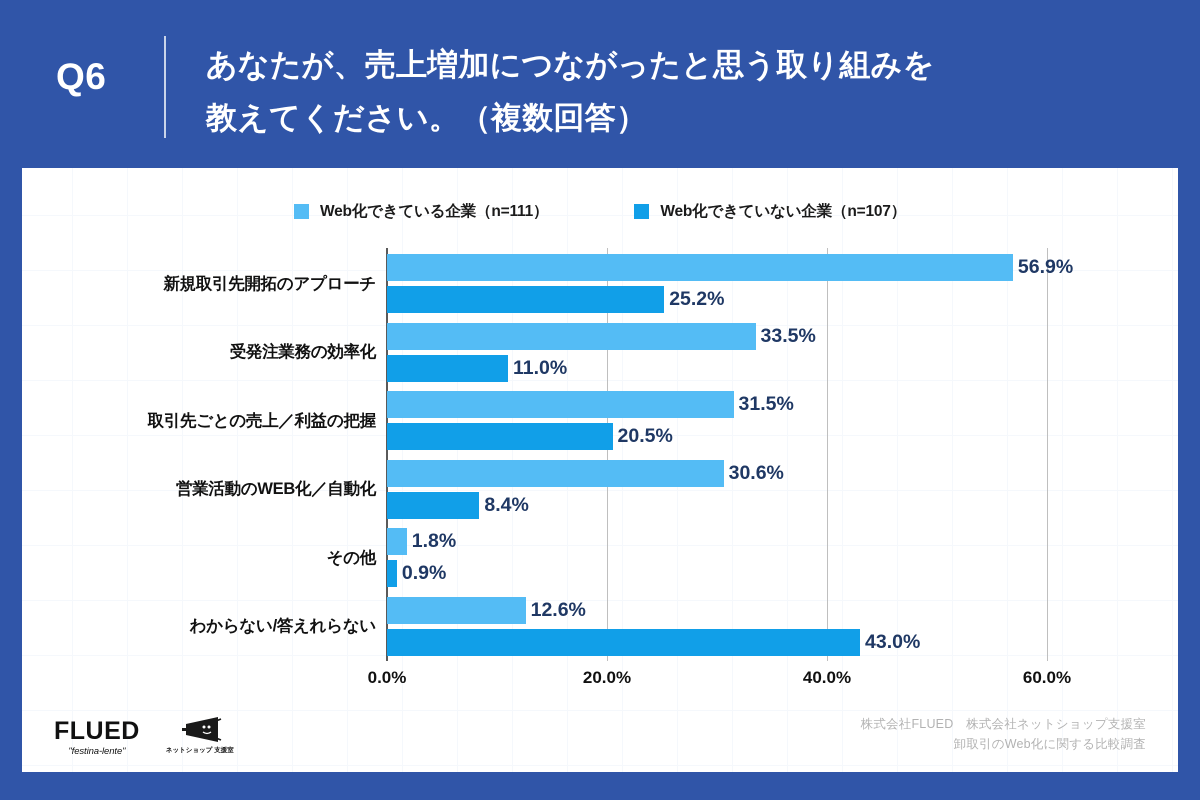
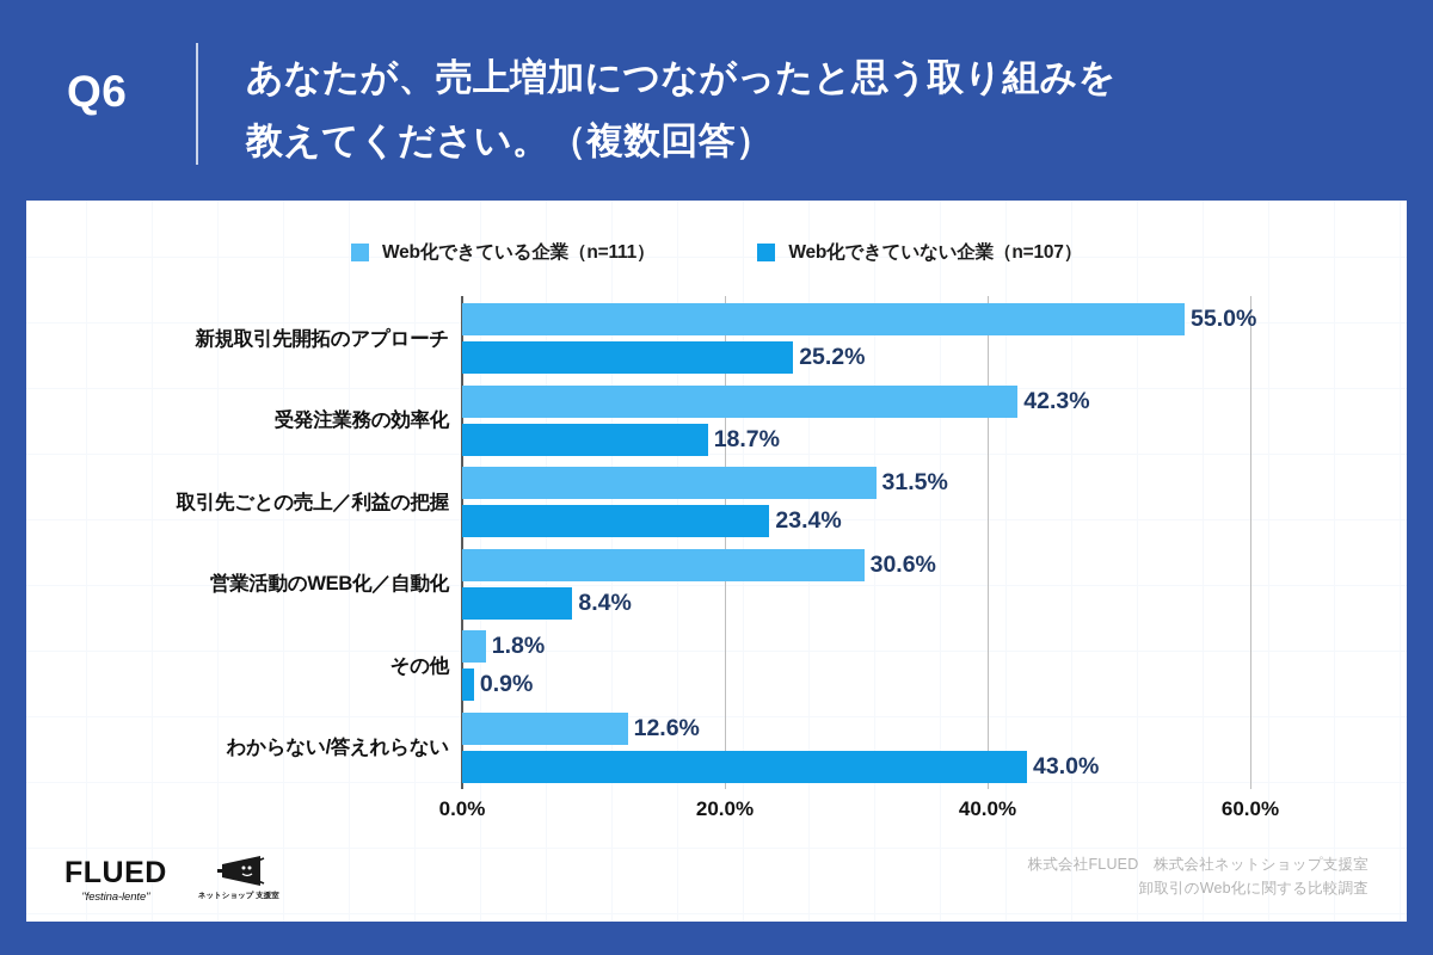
Web化できている企業（n=111）/新規取引先開拓のアプローチ: 56.9% -> 55.0%
Web化できている企業（n=111）/受発注業務の効率化: 33.5% -> 42.3%
Web化できていない企業（n=107）/受発注業務の効率化: 11.0% -> 18.7%
Web化できていない企業（n=107）/取引先ごとの売上／利益の把握: 20.5% -> 23.4%
